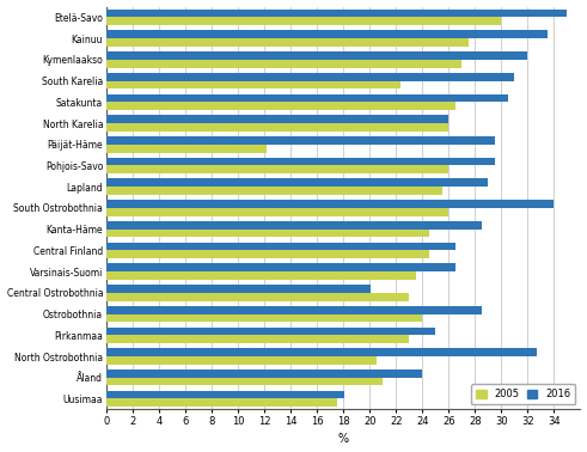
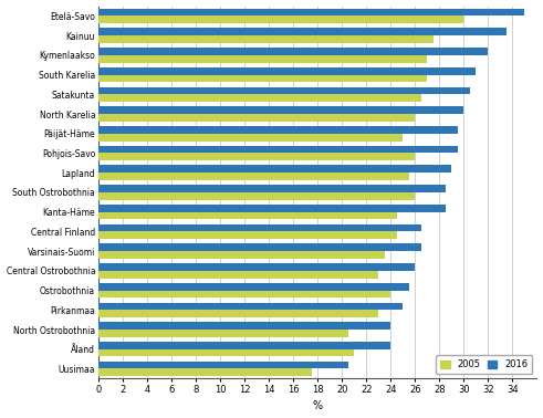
2005/South Karelia: 22.3 -> 27.0
2016/North Karelia: 26.0 -> 30.0
2005/Päijät-Häme: 12.2 -> 25.0
2016/South Ostrobothnia: 34.0 -> 28.5
2016/Central Ostrobothnia: 20.1 -> 26.0
2016/Ostrobothnia: 28.5 -> 25.5
2016/North Ostrobothnia: 32.7 -> 24.0
2016/Uusimaa: 18.1 -> 20.5
